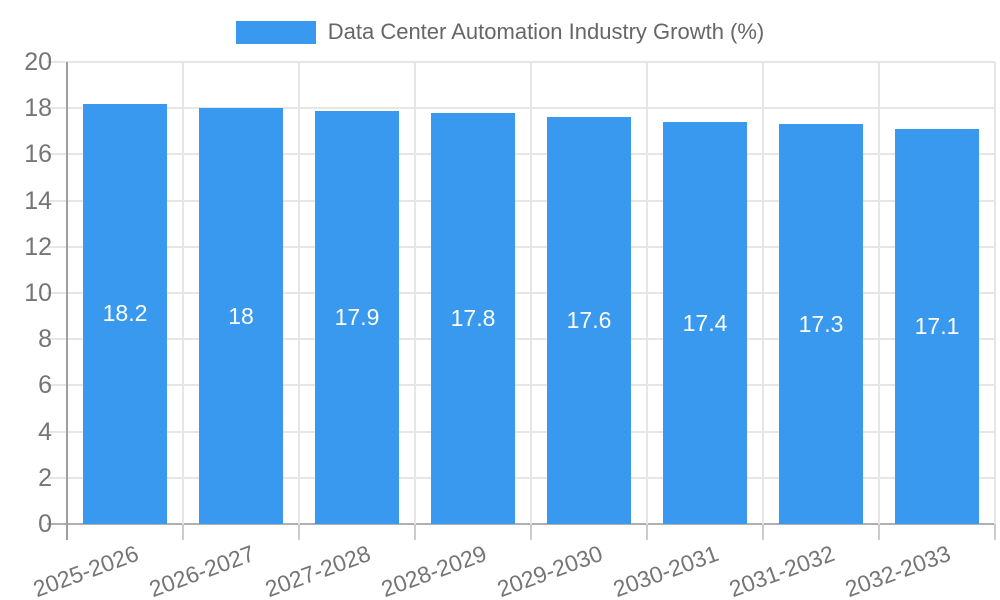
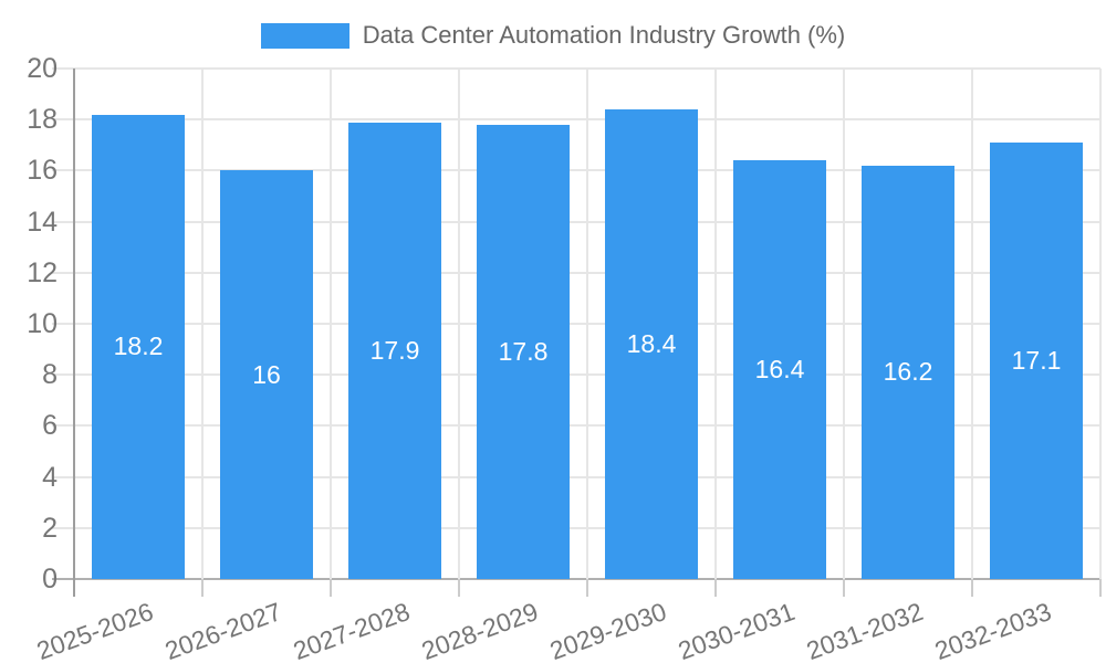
2026-2027: 18 -> 16
2029-2030: 17.6 -> 18.4
2030-2031: 17.4 -> 16.4
2031-2032: 17.3 -> 16.2
